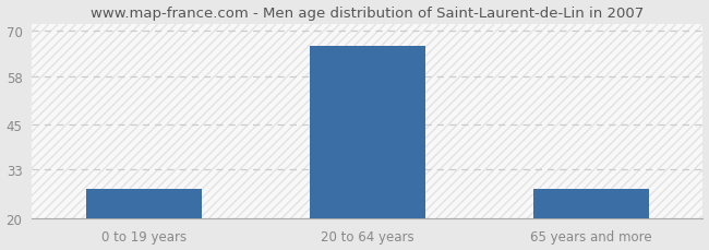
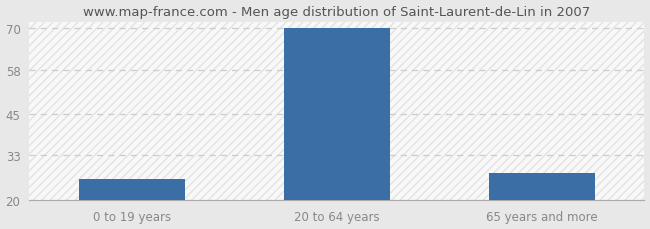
0 to 19 years: 28 -> 26
20 to 64 years: 66 -> 70
